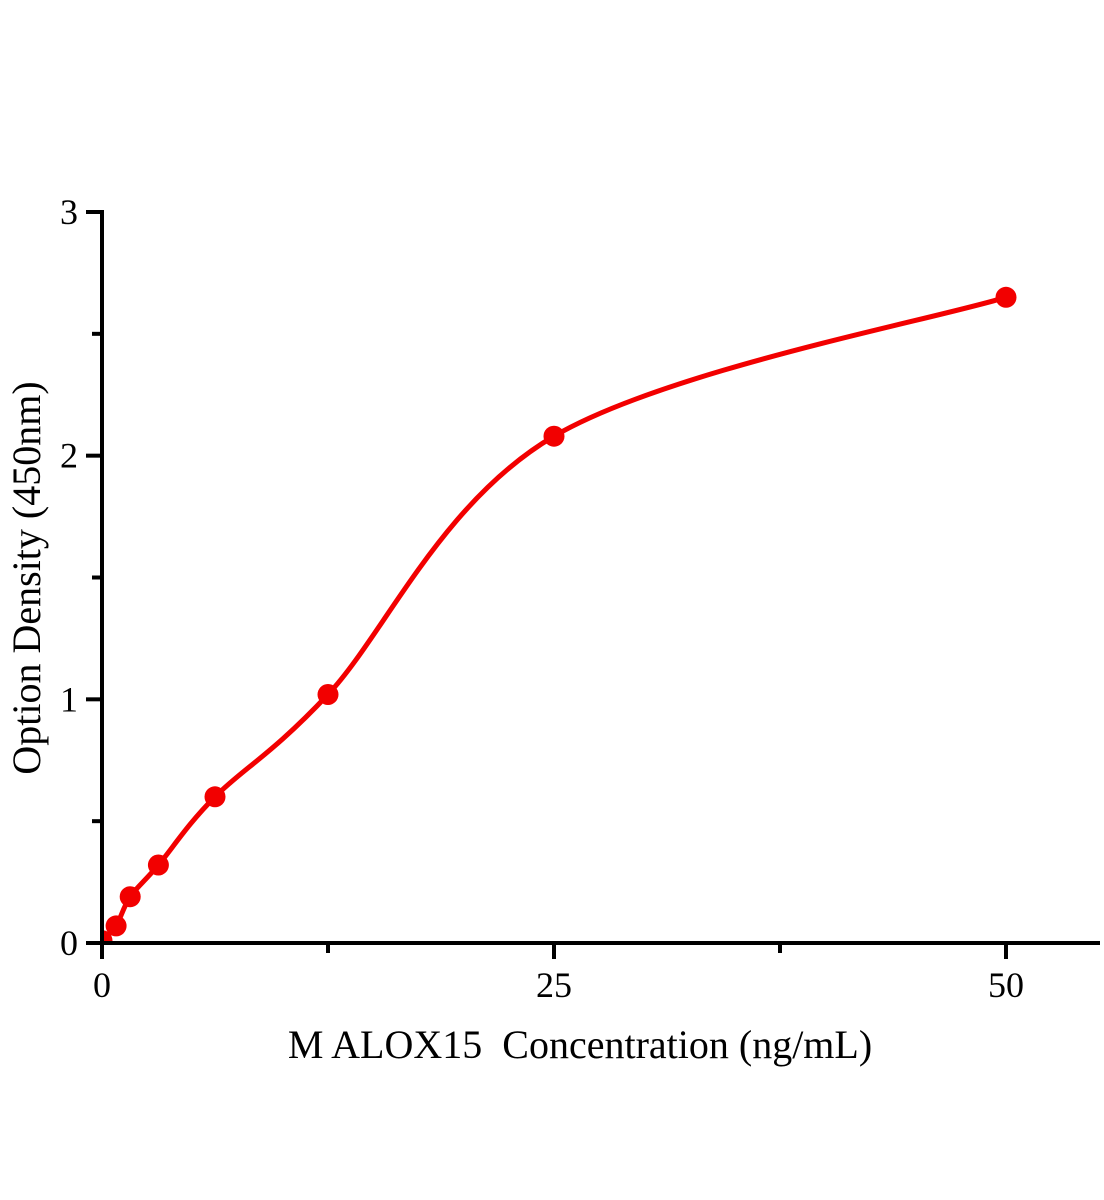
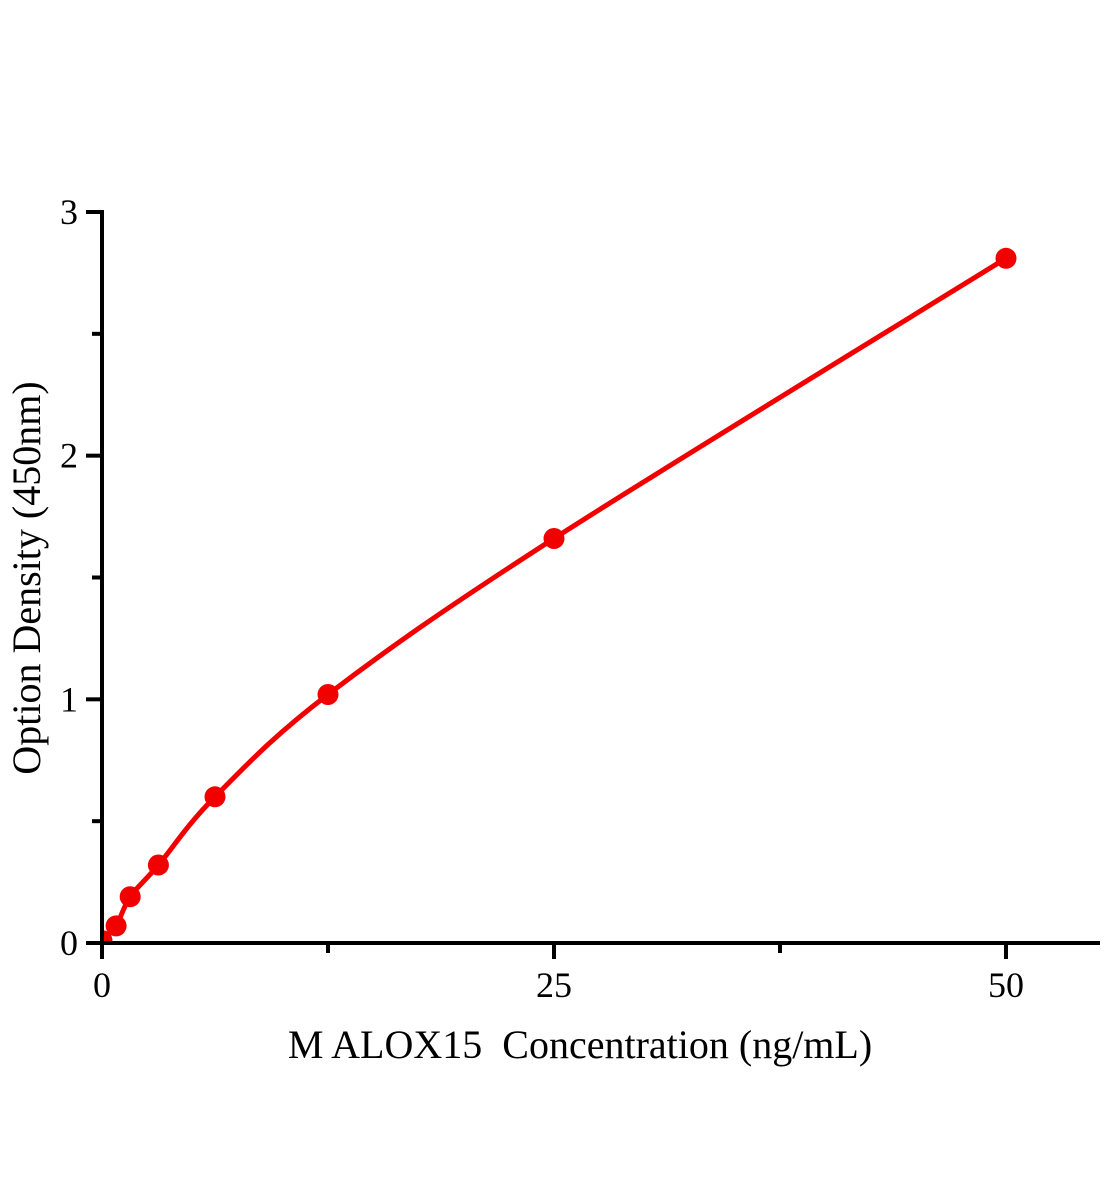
25: 2.08 -> 1.66
50: 2.65 -> 2.81
